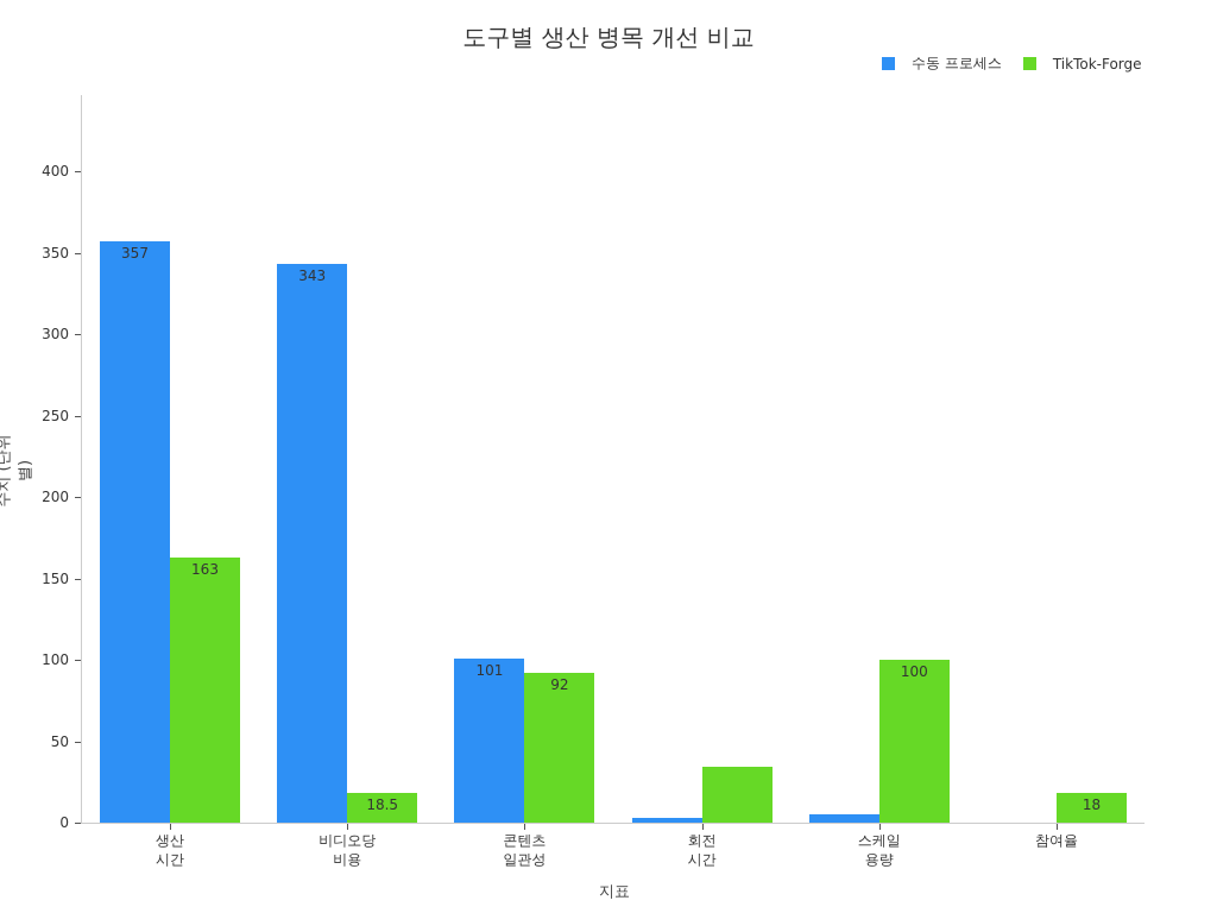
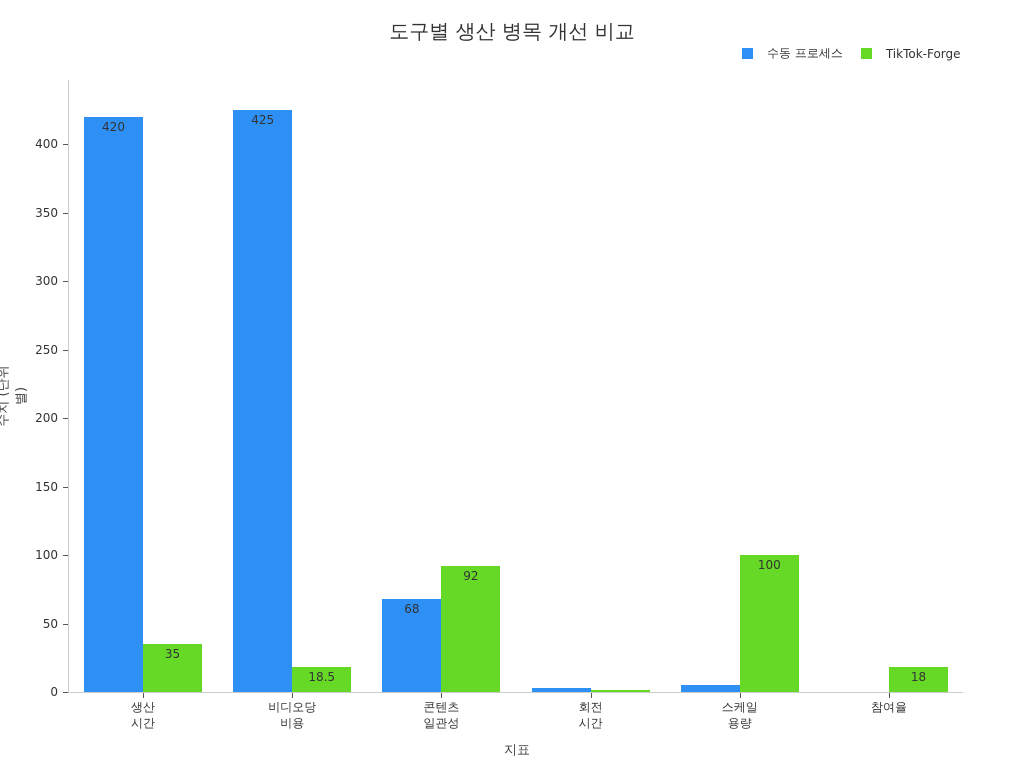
수동 프로세스/생산 시간: 357 -> 420
TikTok-Forge/생산 시간: 163 -> 35
수동 프로세스/비디오당 비용: 343 -> 425
수동 프로세스/콘텐츠 일관성: 101 -> 68
TikTok-Forge/회전 시간: 34 -> 2
